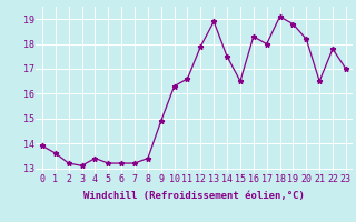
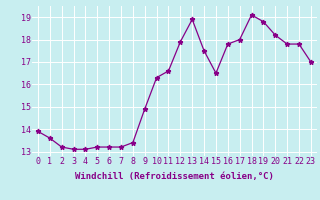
4: 13.4 -> 13.1
16: 18.3 -> 17.8
21: 16.5 -> 17.8
